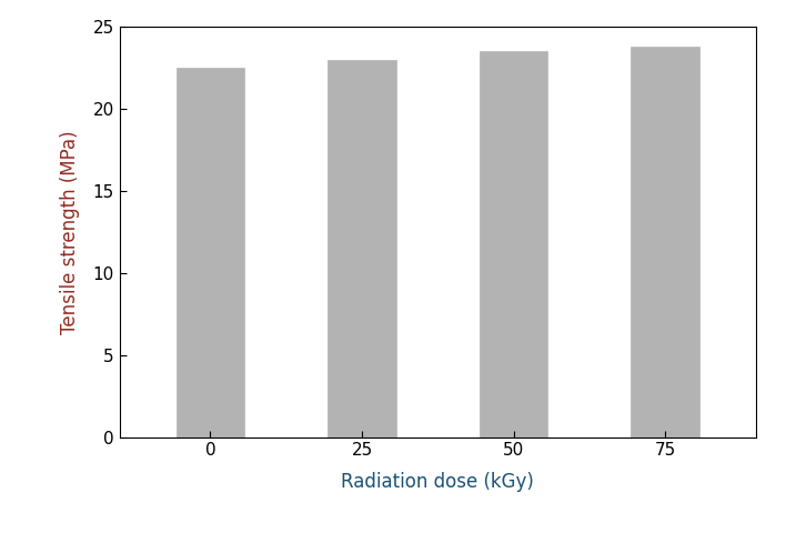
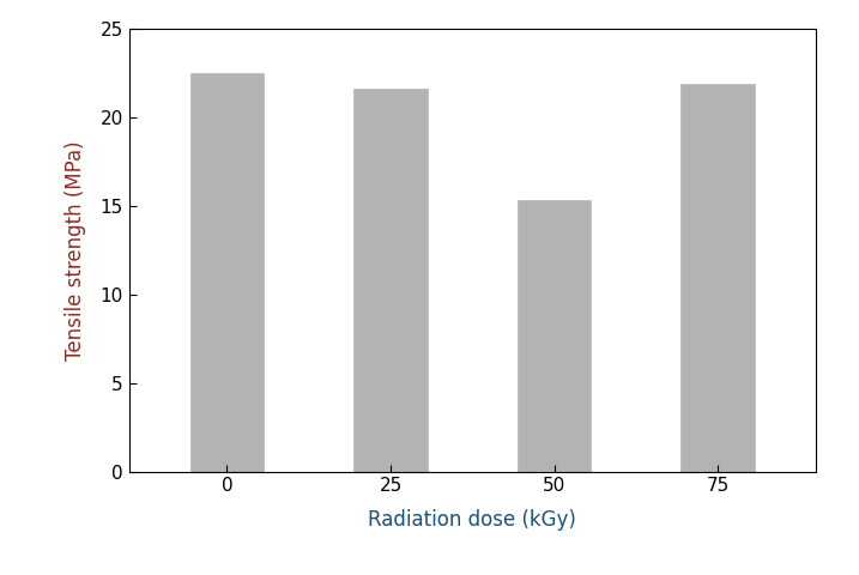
25: 23.0 -> 21.6
50: 23.5 -> 15.3
75: 23.8 -> 21.9
